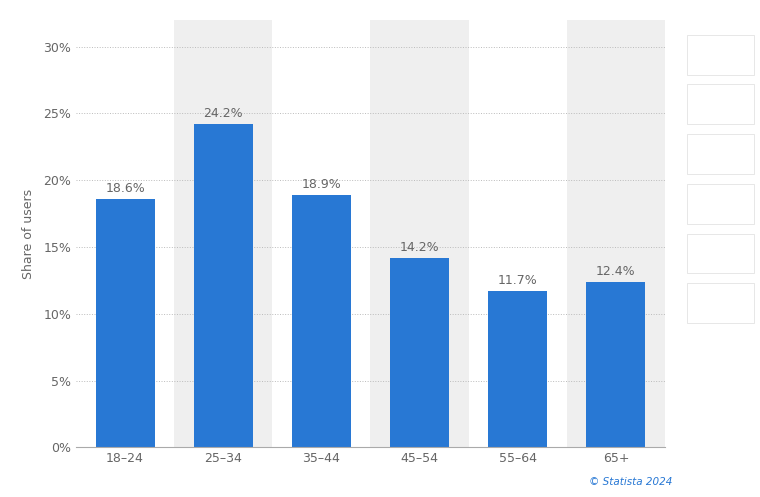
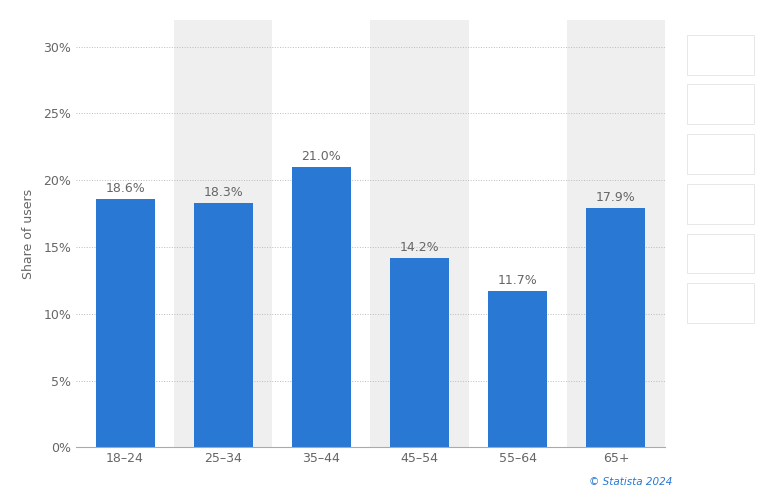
25–34: 24.2% -> 18.3%
35–44: 18.9% -> 21.0%
65+: 12.4% -> 17.9%
